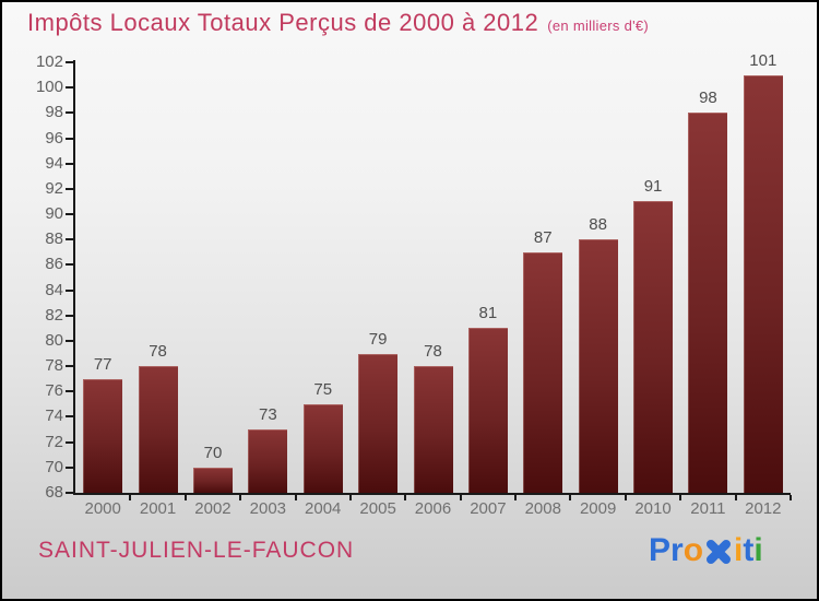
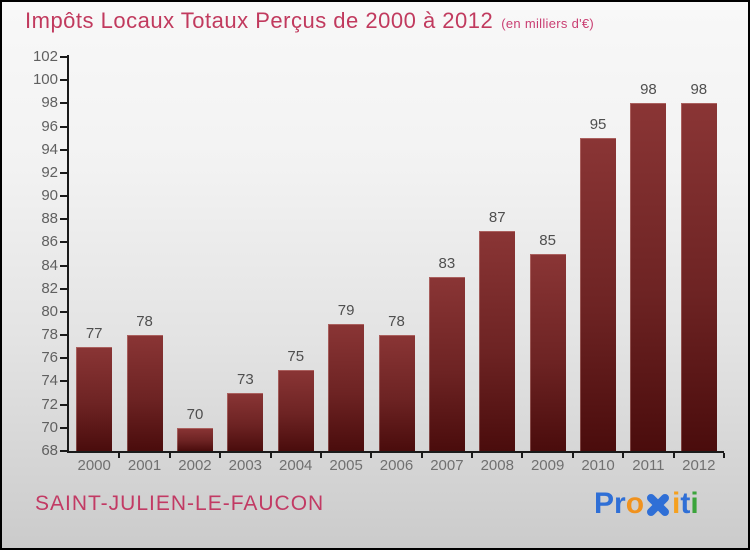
2007: 81 -> 83
2009: 88 -> 85
2010: 91 -> 95
2012: 101 -> 98
